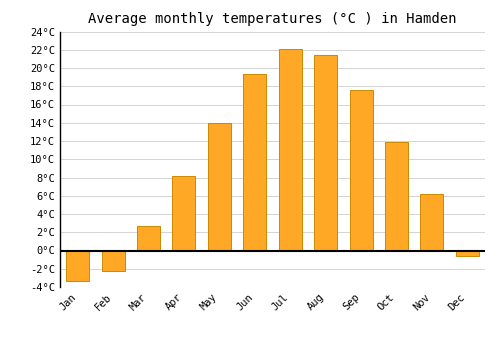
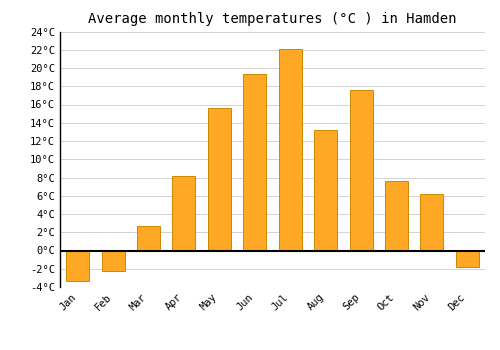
May: 14.0°C -> 15.6°C
Aug: 21.4°C -> 13.2°C
Oct: 11.9°C -> 7.6°C
Dec: -0.6°C -> -1.8°C
